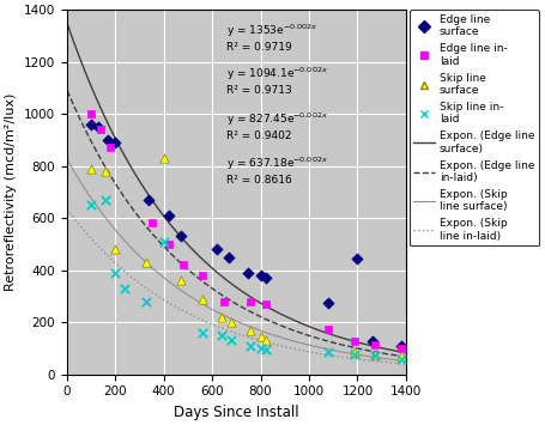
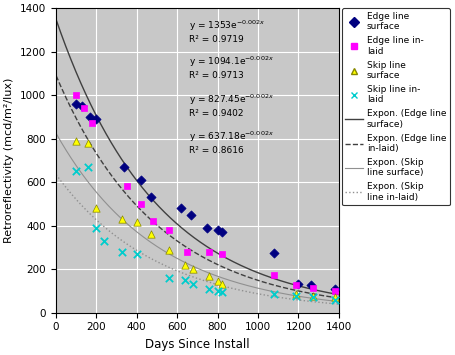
Skip line surface/400: 830 -> 415
Skip line in- laid/400: 510 -> 270
Edge line surface/1200: 445 -> 130
